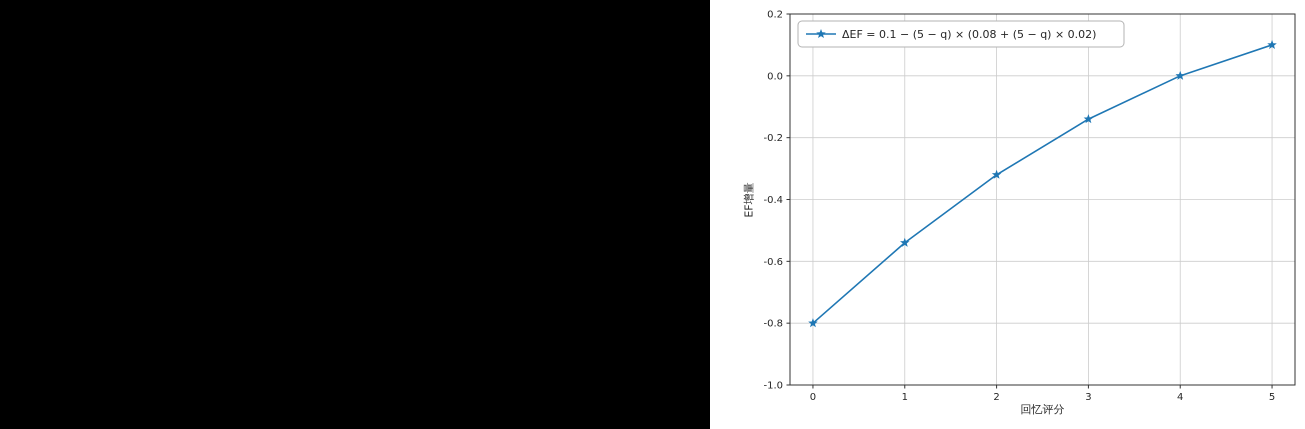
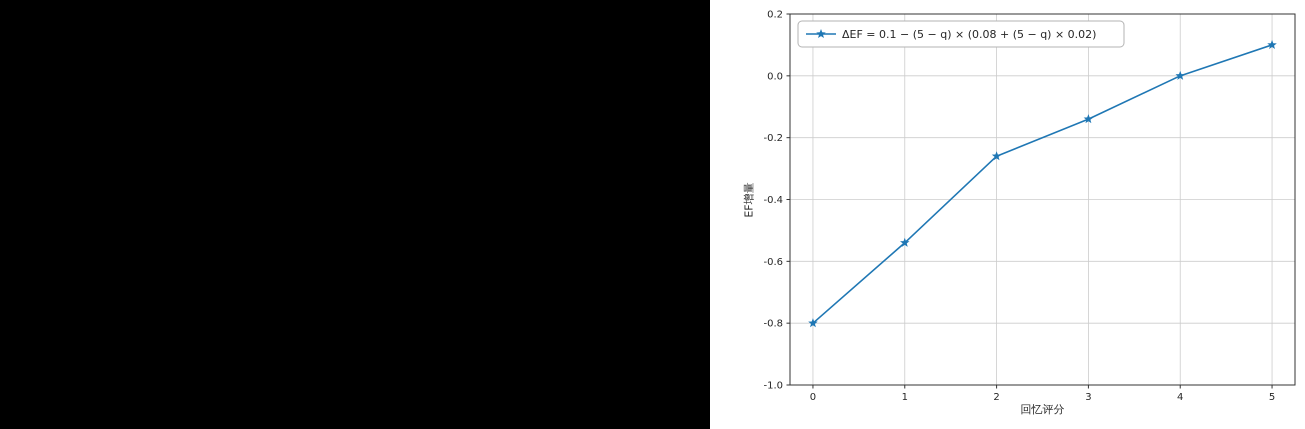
2: -0.32 -> -0.26
